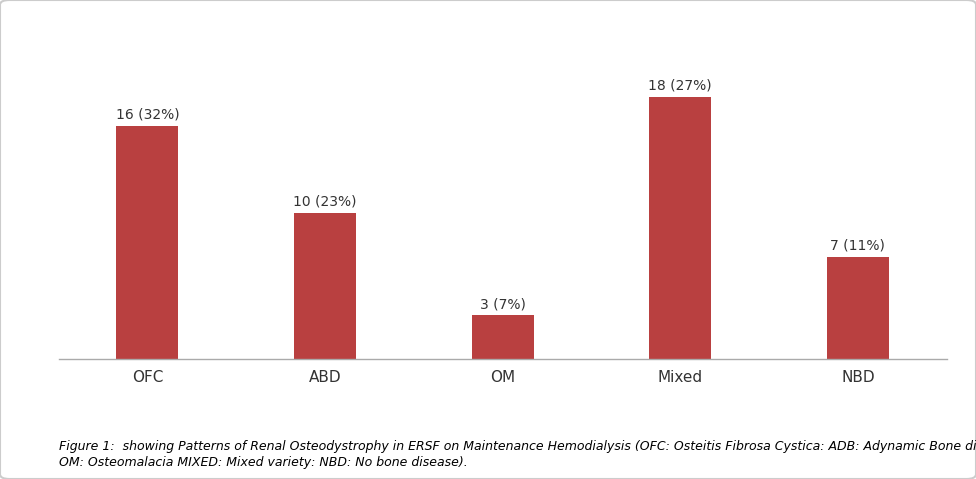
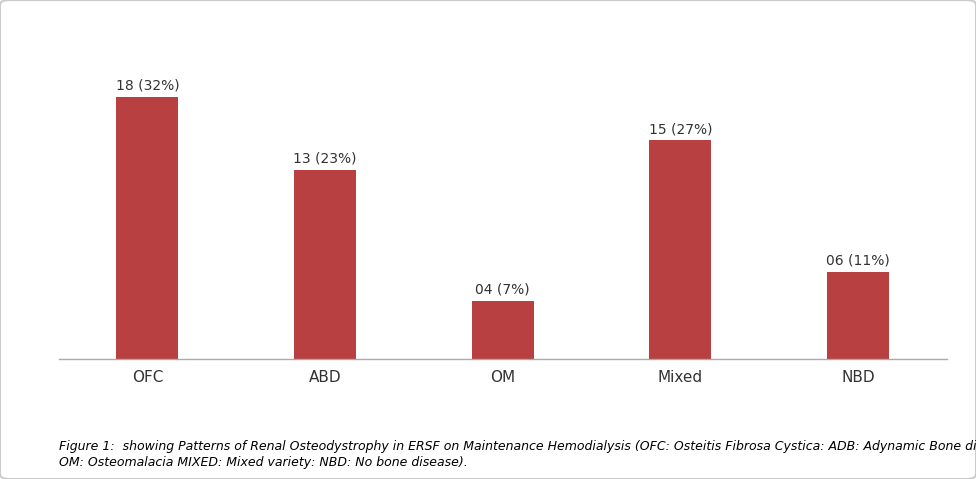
OFC: 16 -> 18
ABD: 10 -> 13
OM: 3 -> 04
Mixed: 18 -> 15
NBD: 7 -> 06
